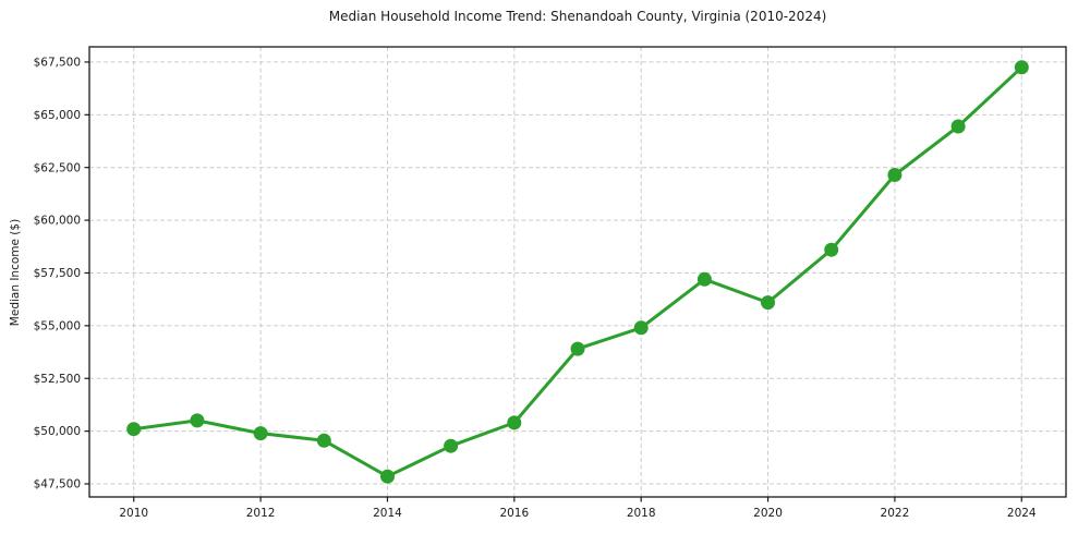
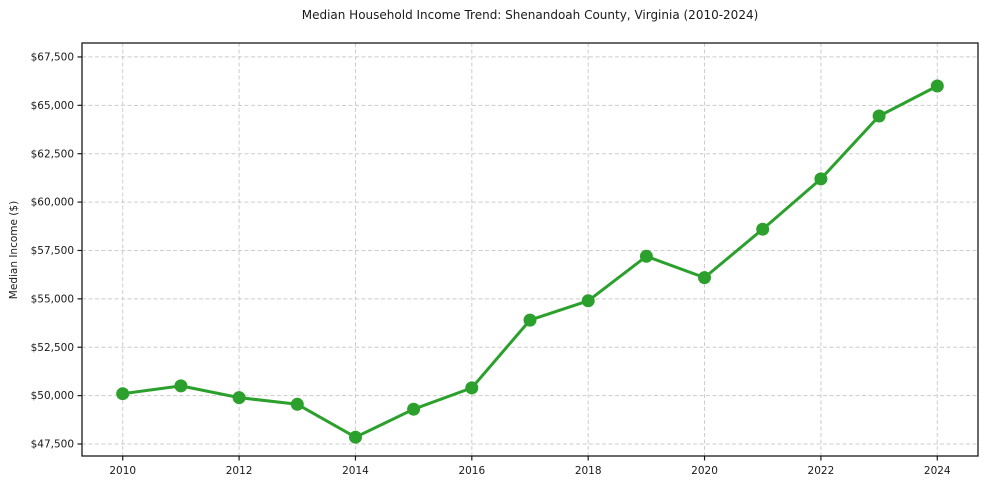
2022: $62200 -> $61200
2024: $67200 -> $66000
